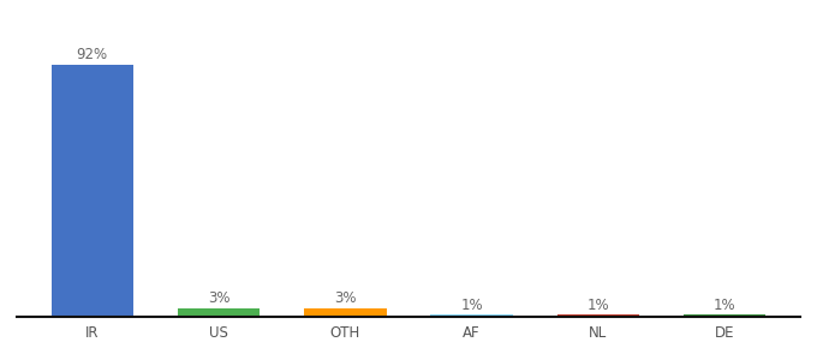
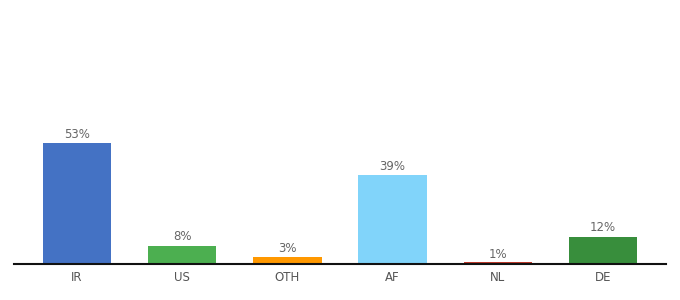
IR: 92% -> 53%
US: 3% -> 8%
AF: 1% -> 39%
DE: 1% -> 12%
